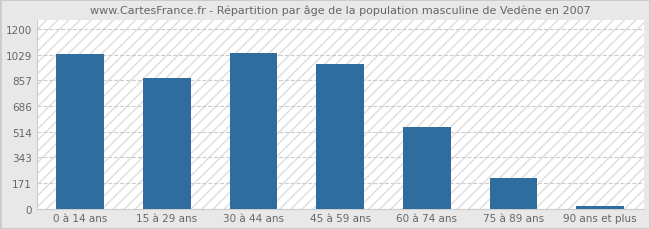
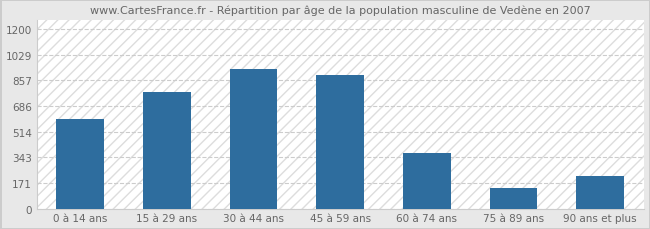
0 à 14 ans: 1030 -> 600
15 à 29 ans: 870 -> 780
30 à 44 ans: 1040 -> 930
45 à 59 ans: 970 -> 890
60 à 74 ans: 550 -> 370
75 à 89 ans: 200 -> 140
90 ans et plus: 20 -> 220
